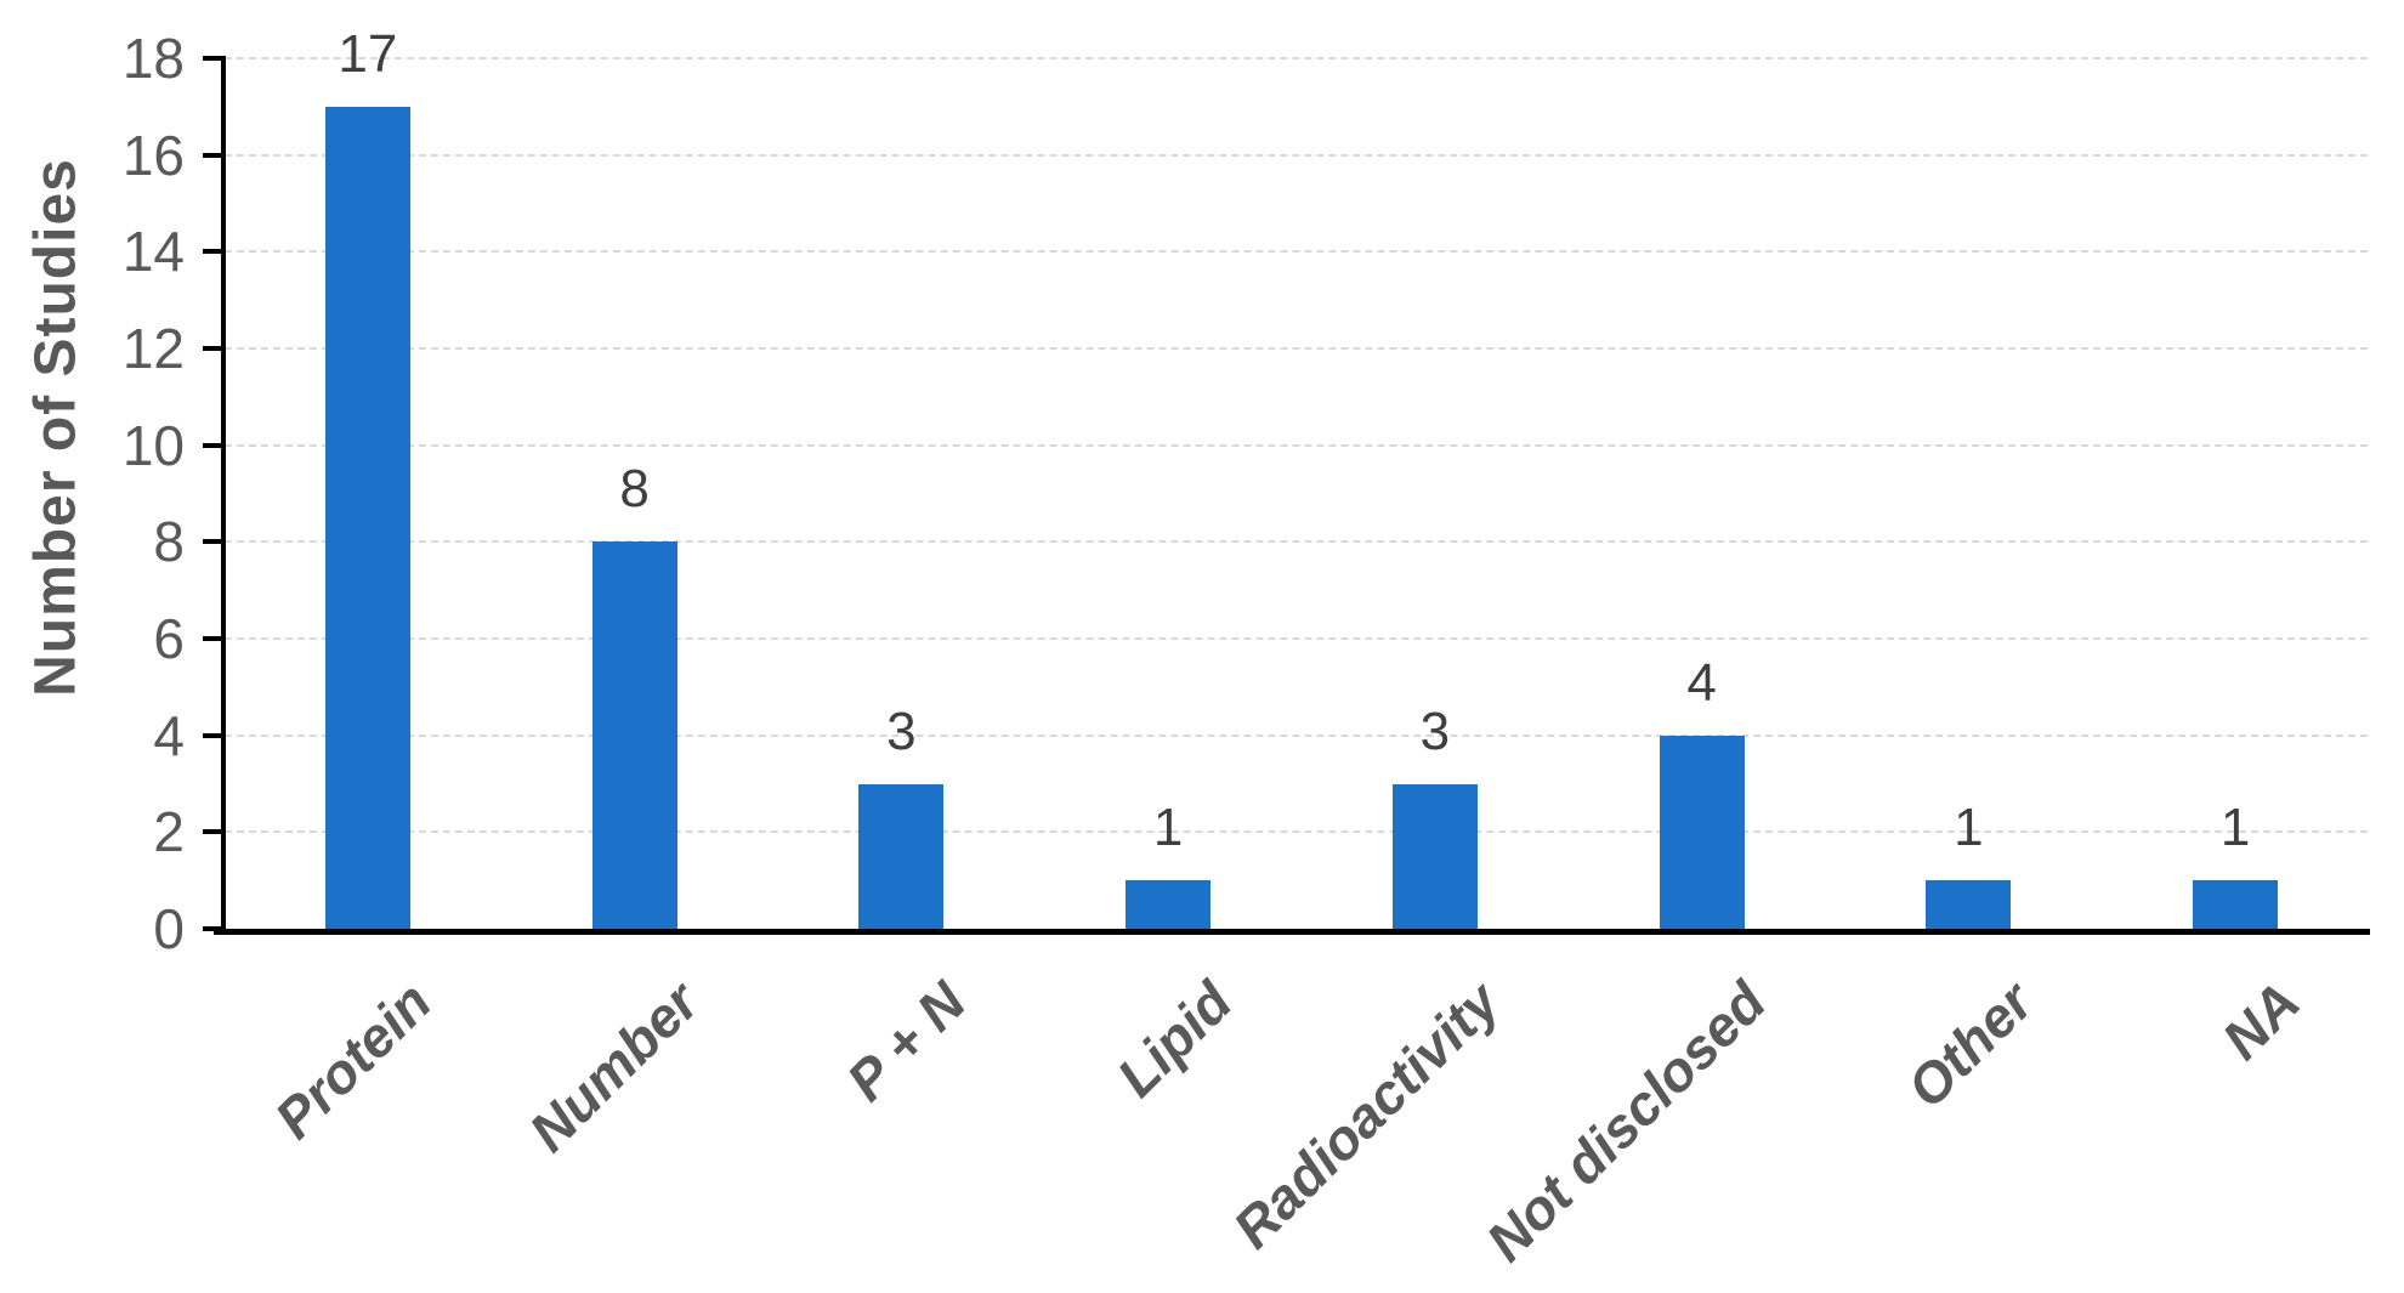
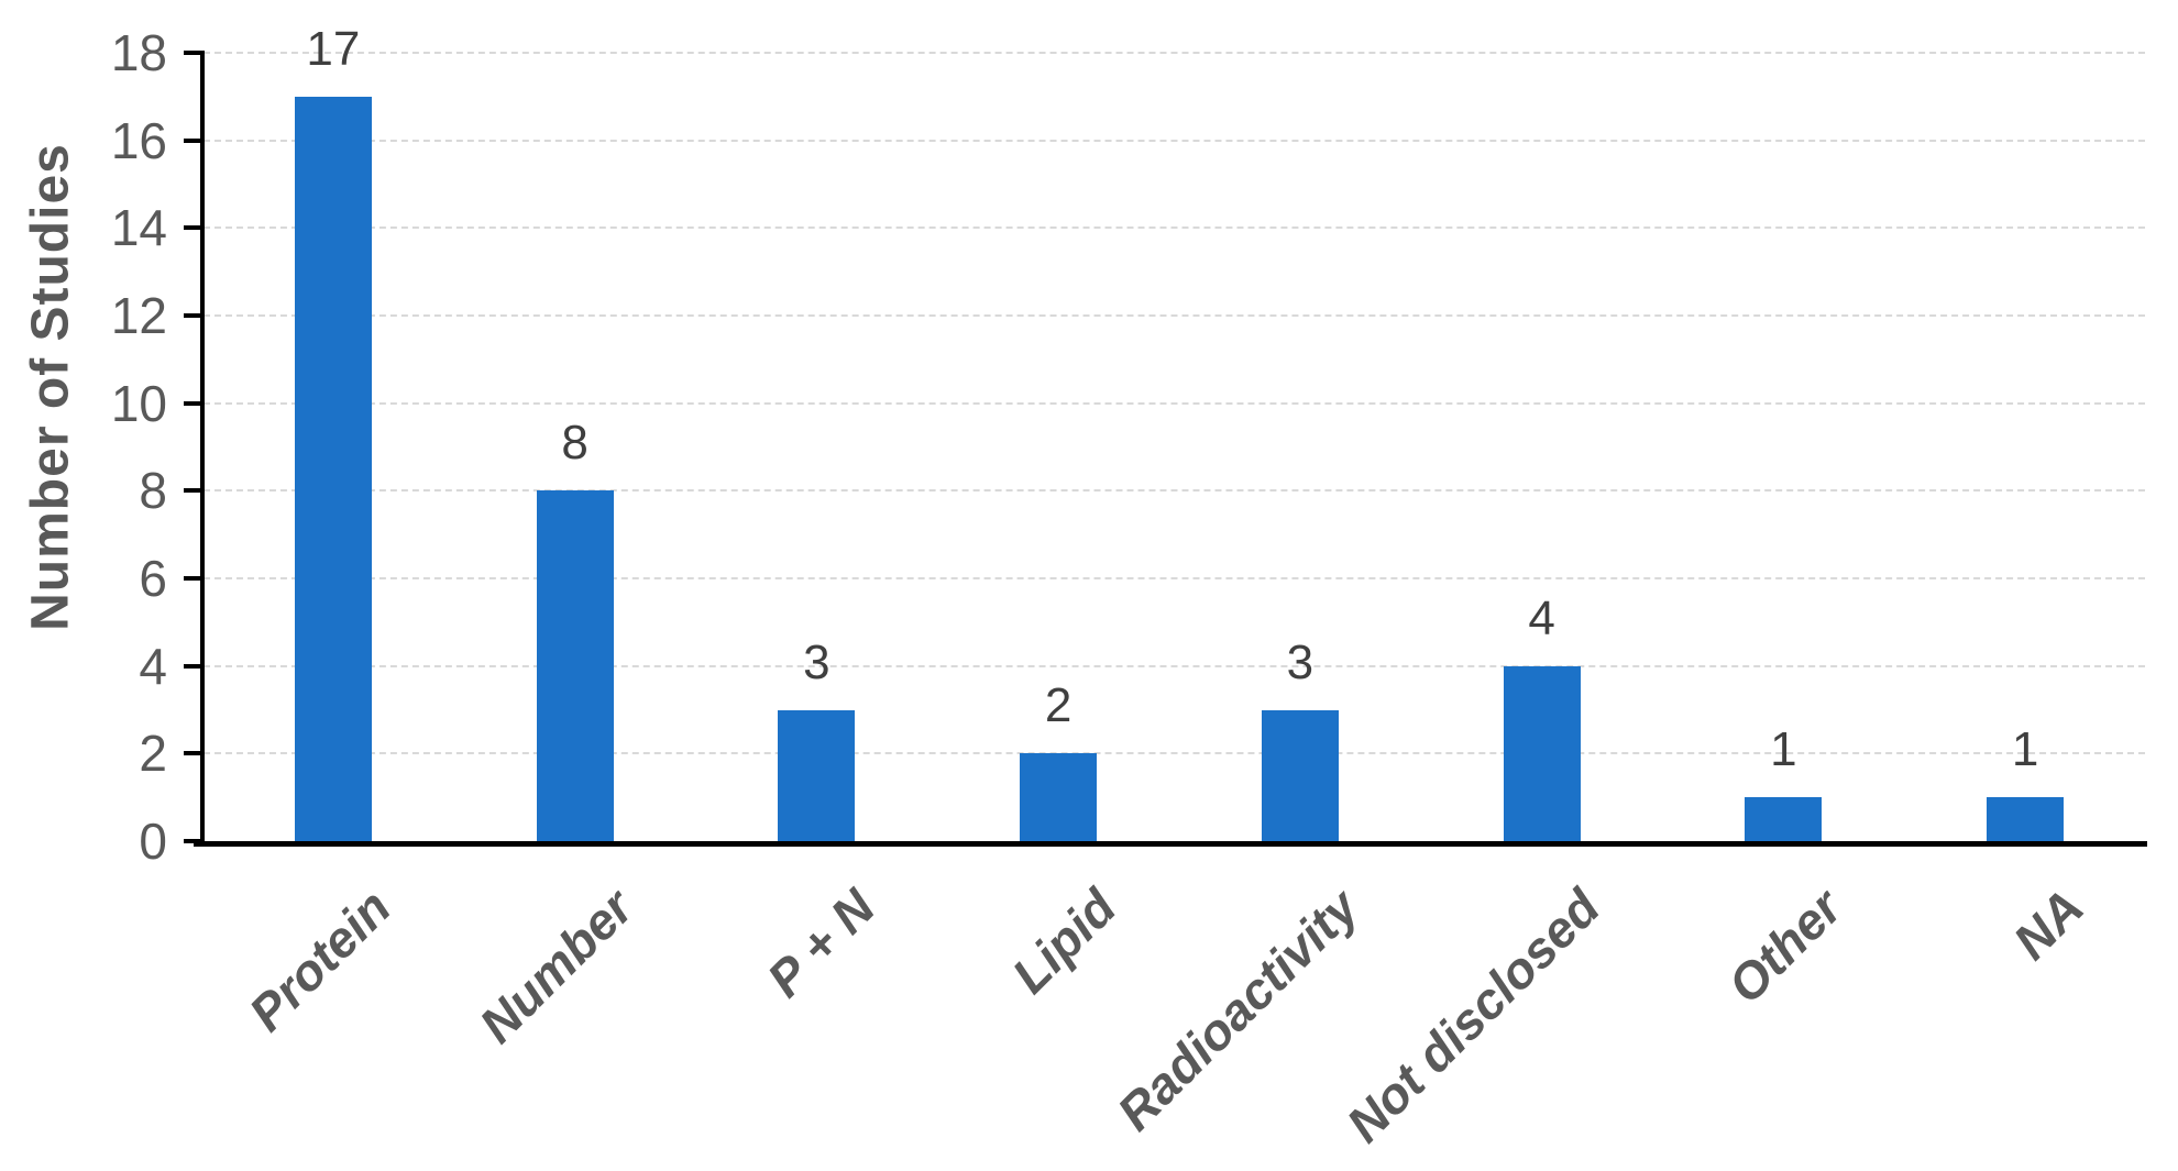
Lipid: 1 -> 2
